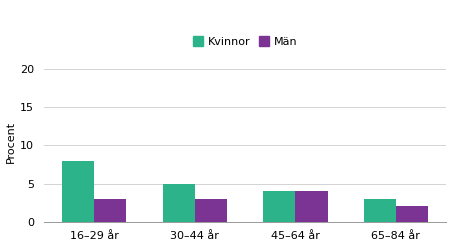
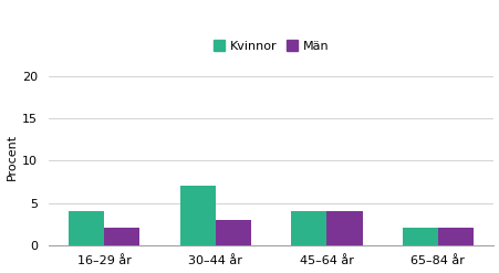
Kvinnor/16–29 år: 8 -> 4
Män/16–29 år: 3 -> 2
Kvinnor/30–44 år: 5 -> 7
Kvinnor/65–84 år: 3 -> 2
